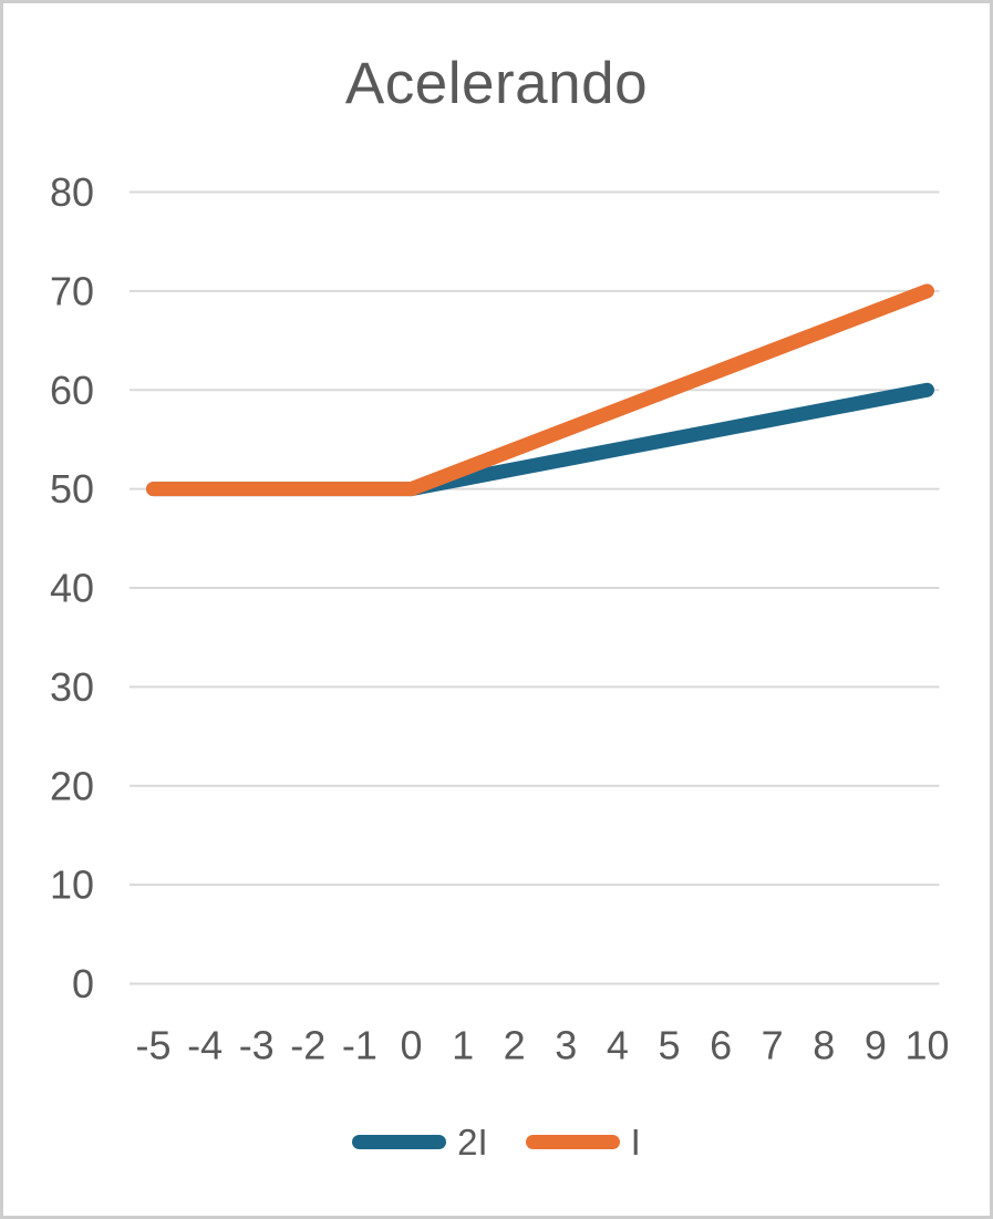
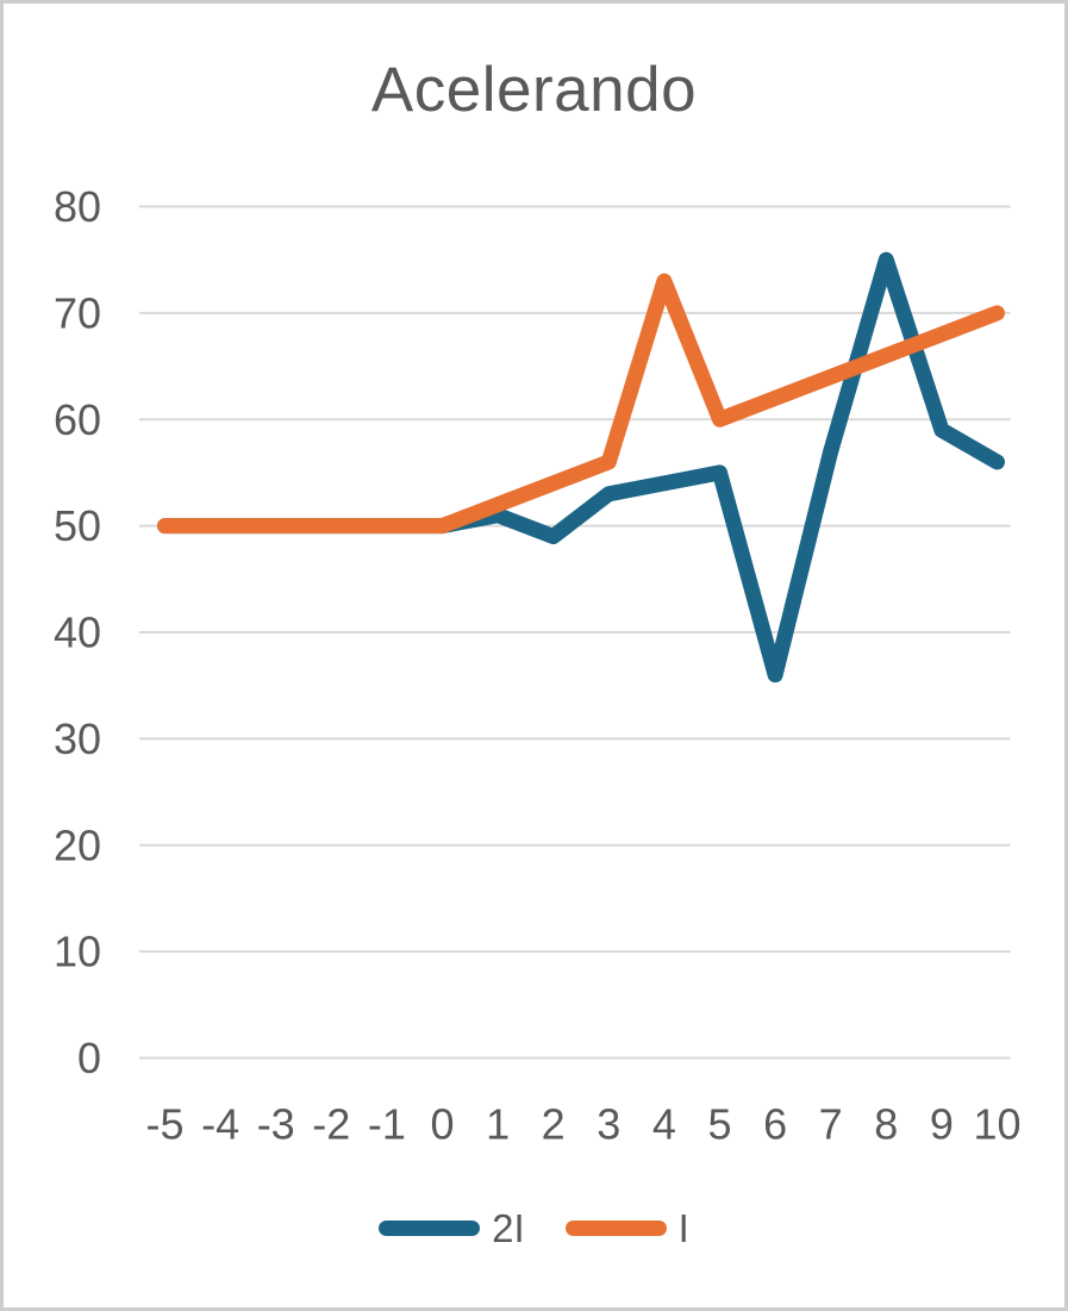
2I/2: 52 -> 49
I/4: 58 -> 73
2I/6: 56 -> 36
2I/8: 58 -> 75
2I/10: 60 -> 56
